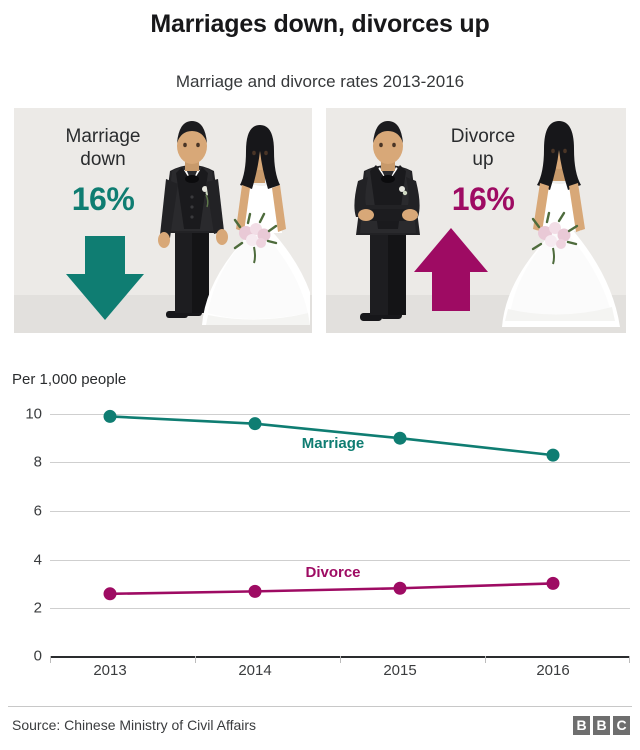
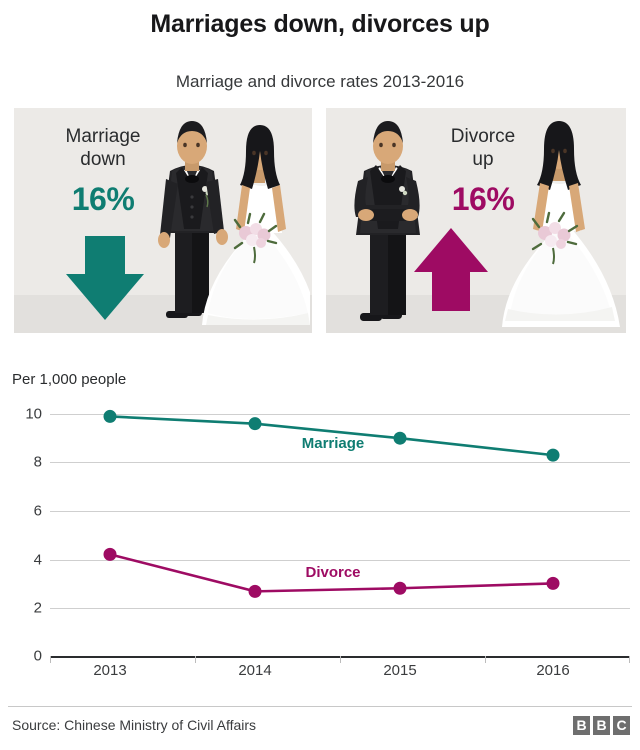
Divorce/2013: 2.6 -> 4.2
